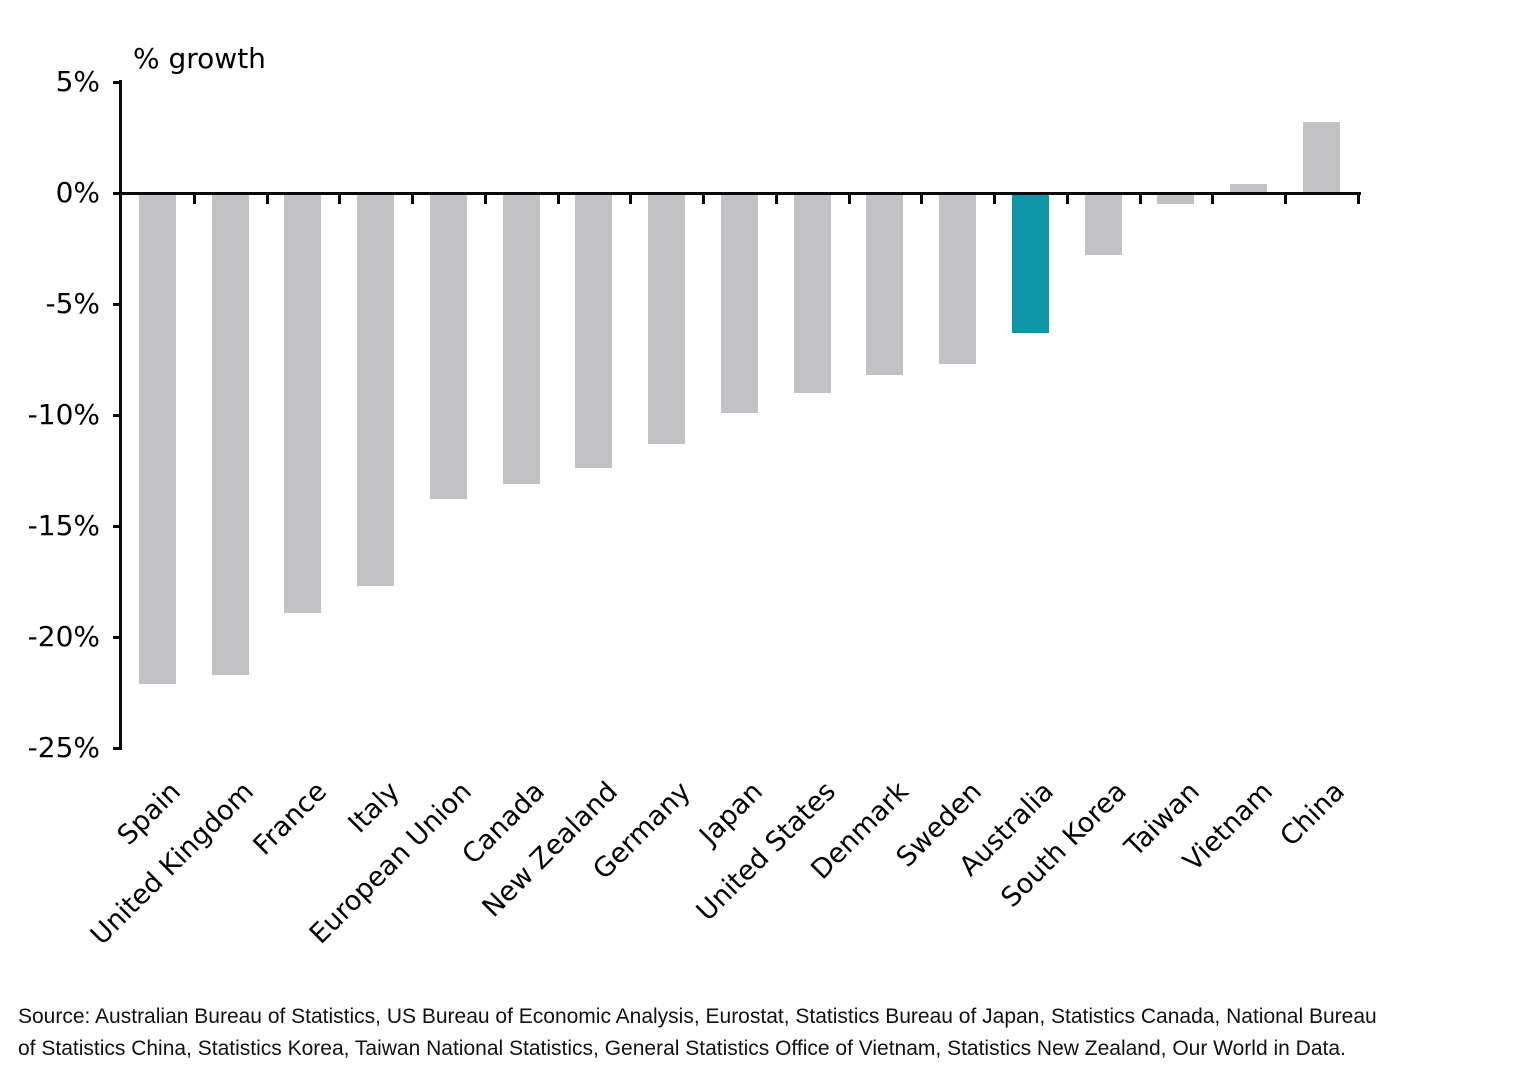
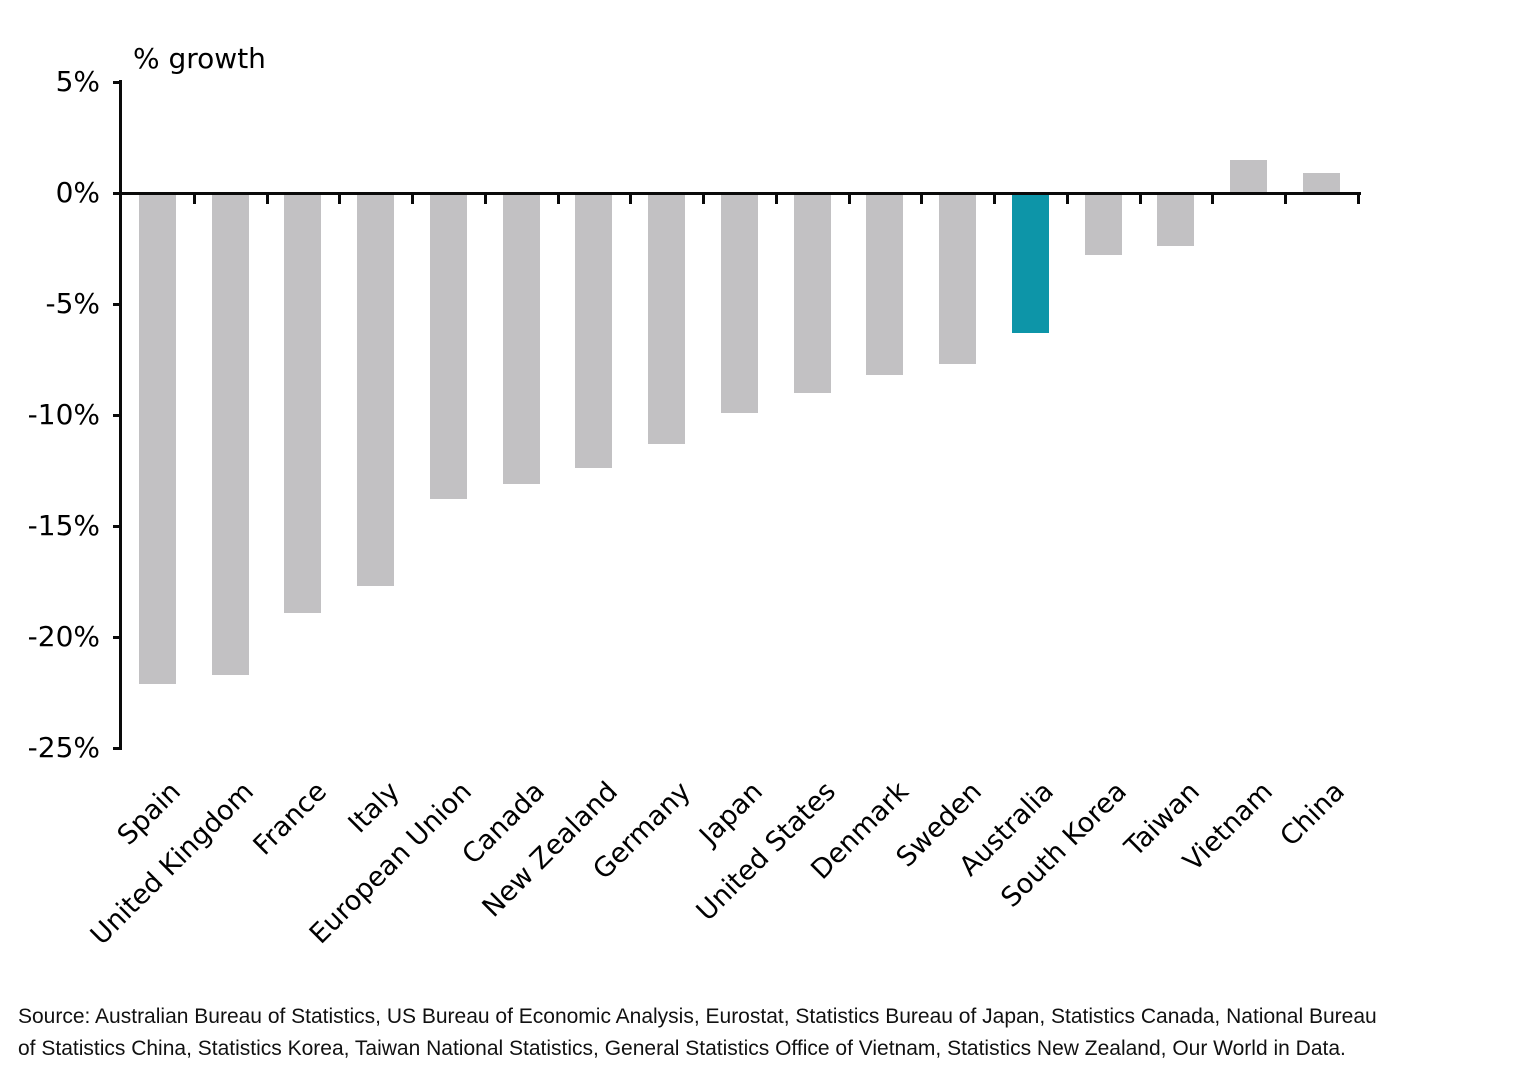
Taiwan: -0.5% -> -2.4%
Vietnam: 0.4% -> 1.5%
China: 3.2% -> 0.9%
